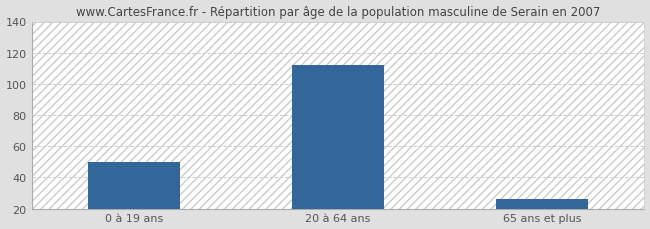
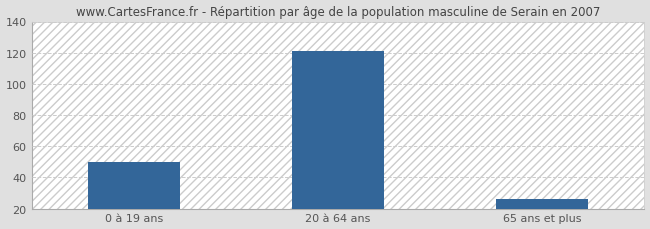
20 à 64 ans: 112 -> 121
